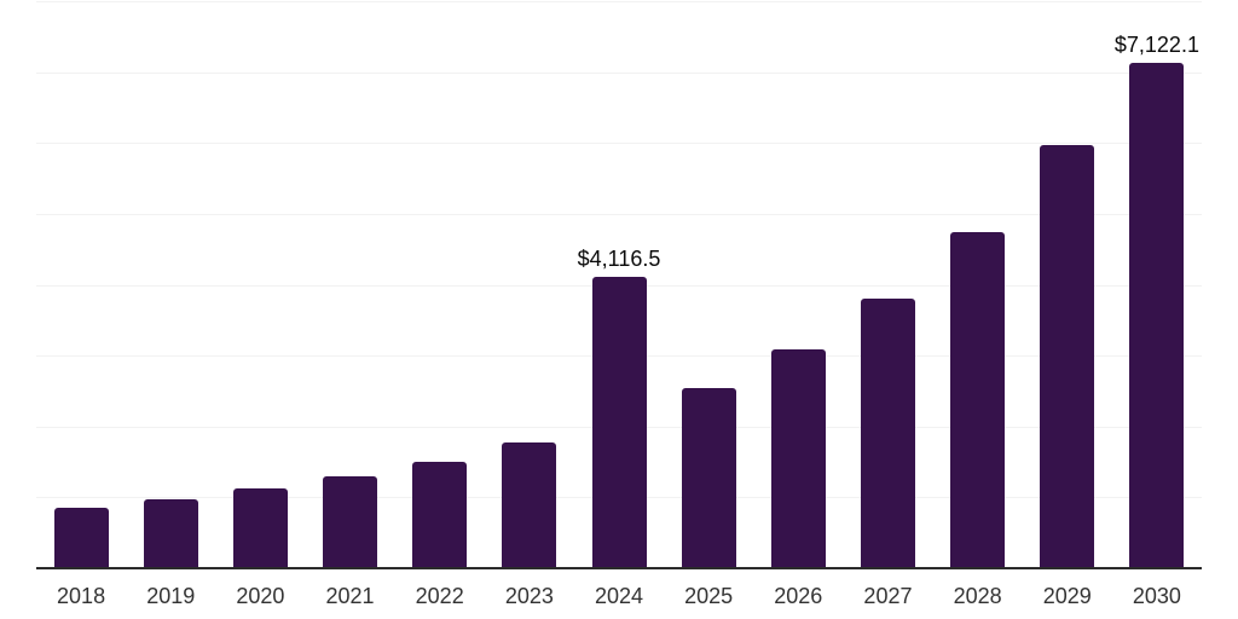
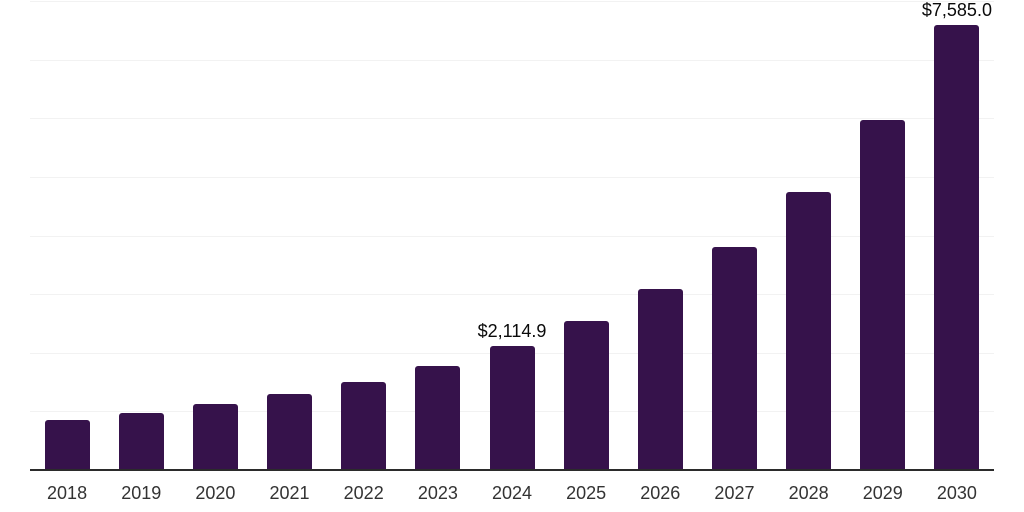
2024: $4,116.5 -> $2,114.9
2030: $7,122.1 -> $7,585.0
